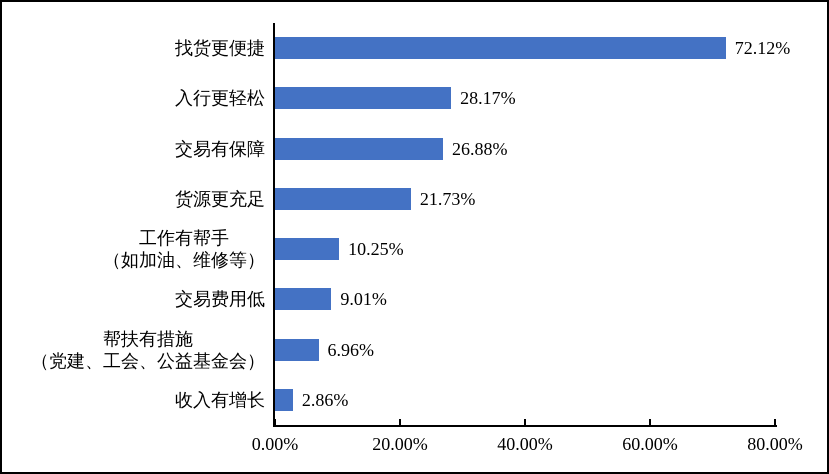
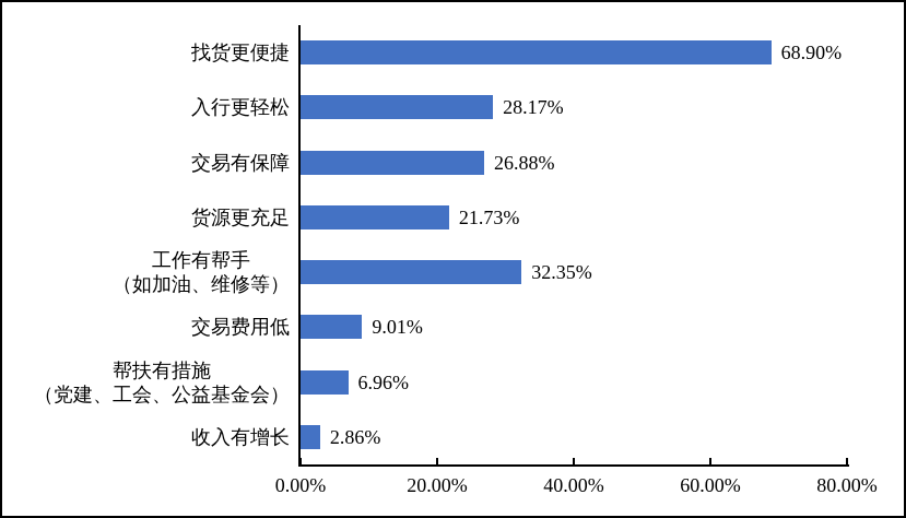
找货更便捷: 72.12% -> 68.90%
工作有帮手 （如加油、维修等）: 10.25% -> 32.35%
